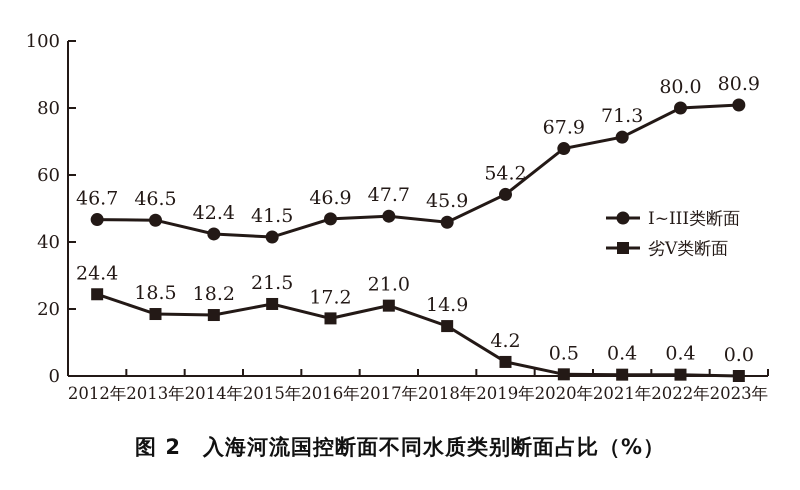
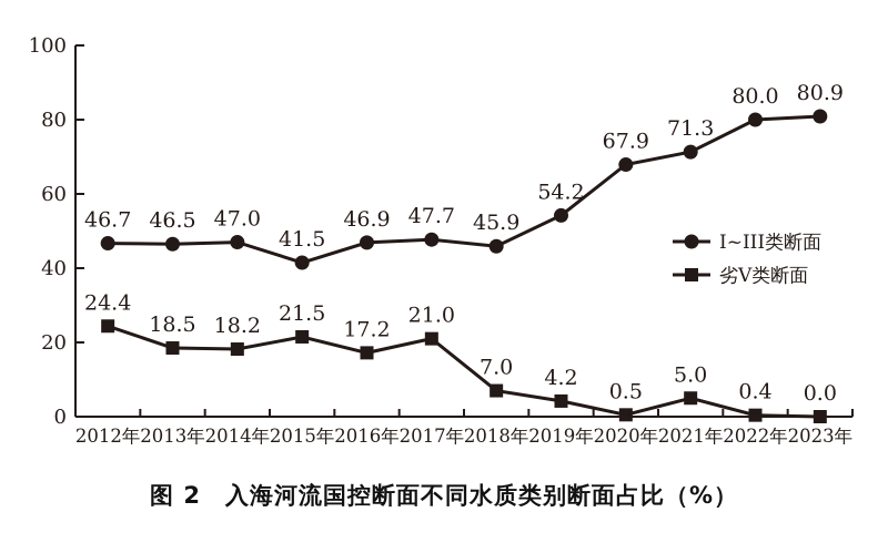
I~III类断面/2014年: 42.4 -> 47.0
劣V类断面/2018年: 14.9 -> 7.0
劣V类断面/2021年: 0.4 -> 5.0
